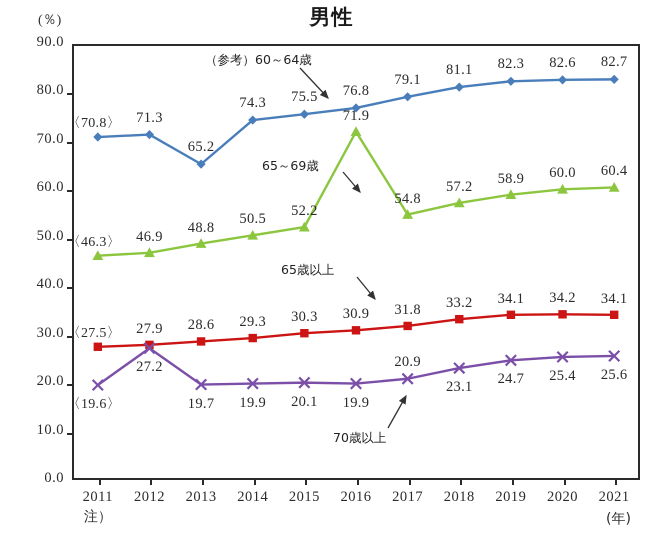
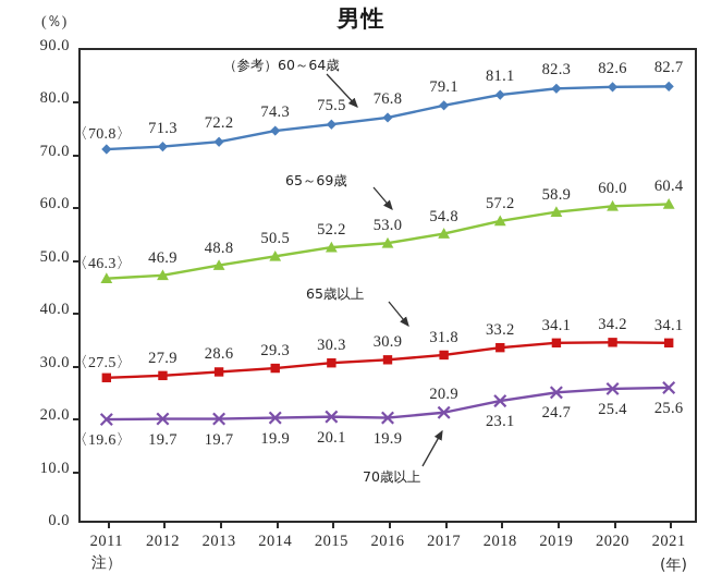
70歳以上/2012: 27.2 -> 19.7
（参考）60～64歳/2013: 65.2 -> 72.2
65～69歳/2016: 71.9 -> 53.0
